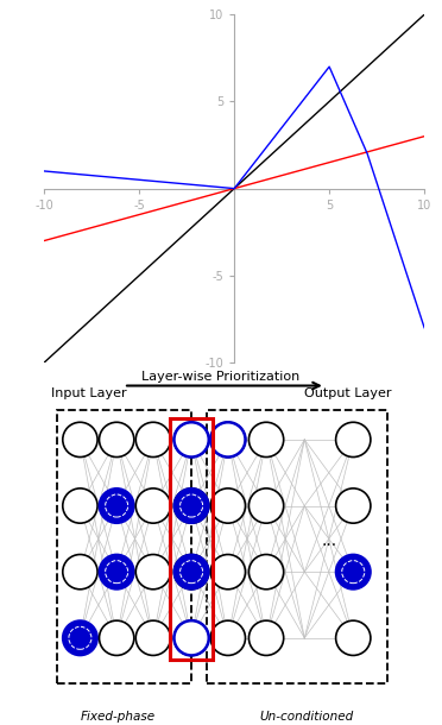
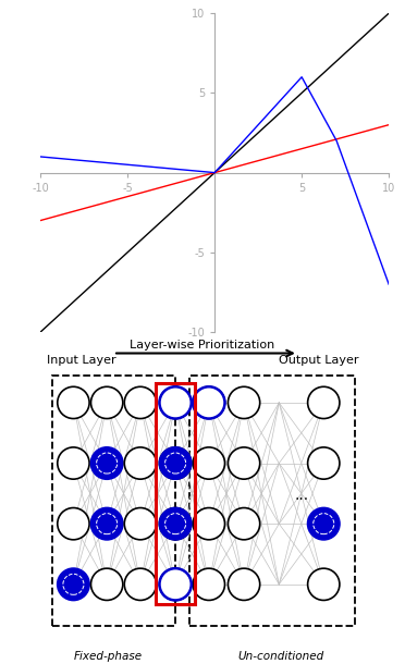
5: 7 -> 6
10: -8 -> -7
